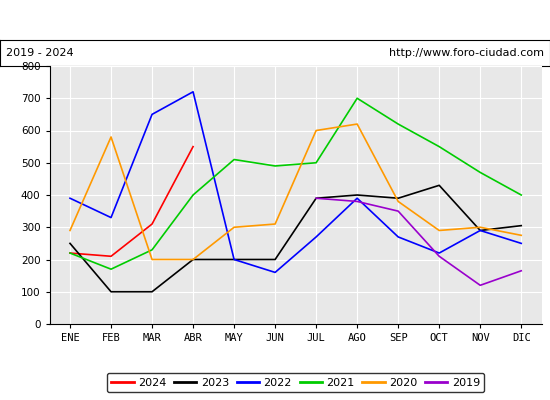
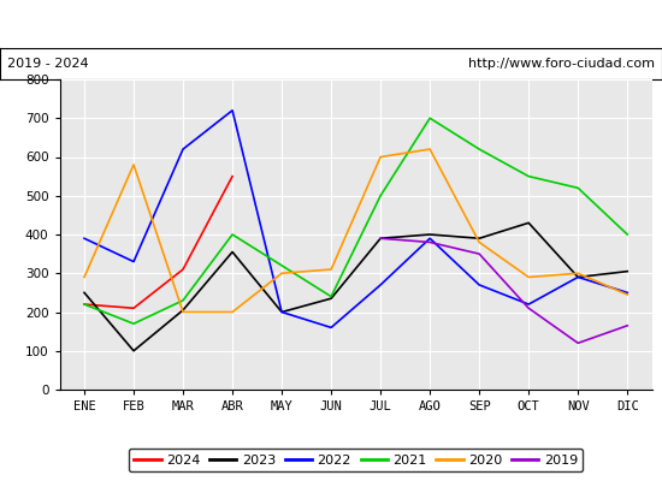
2023/MAR: 100 -> 205
2022/MAR: 650 -> 620
2023/ABR: 200 -> 355
2021/MAY: 510 -> 320
2023/JUN: 200 -> 235
2021/JUN: 490 -> 240
2021/NOV: 470 -> 520
2020/DIC: 275 -> 245
